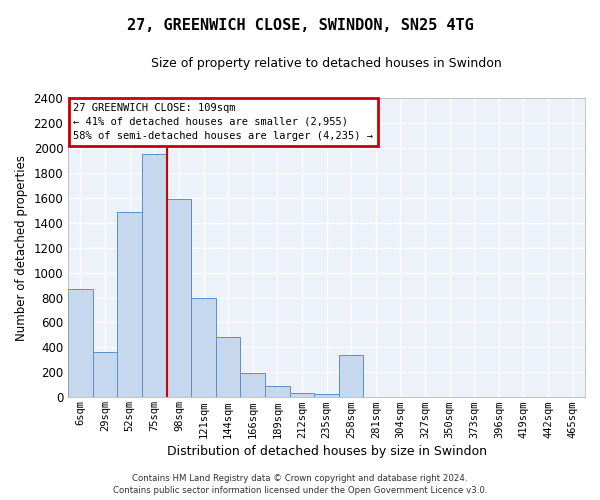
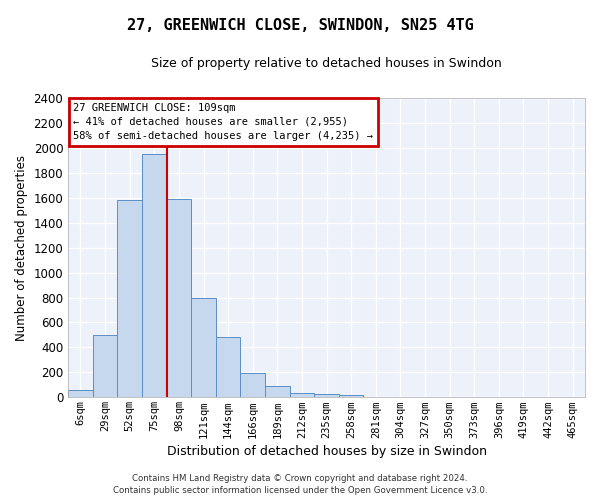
6sqm: 870 -> 60
29sqm: 360 -> 500
52sqm: 1490 -> 1580
258sqm: 340 -> 20
